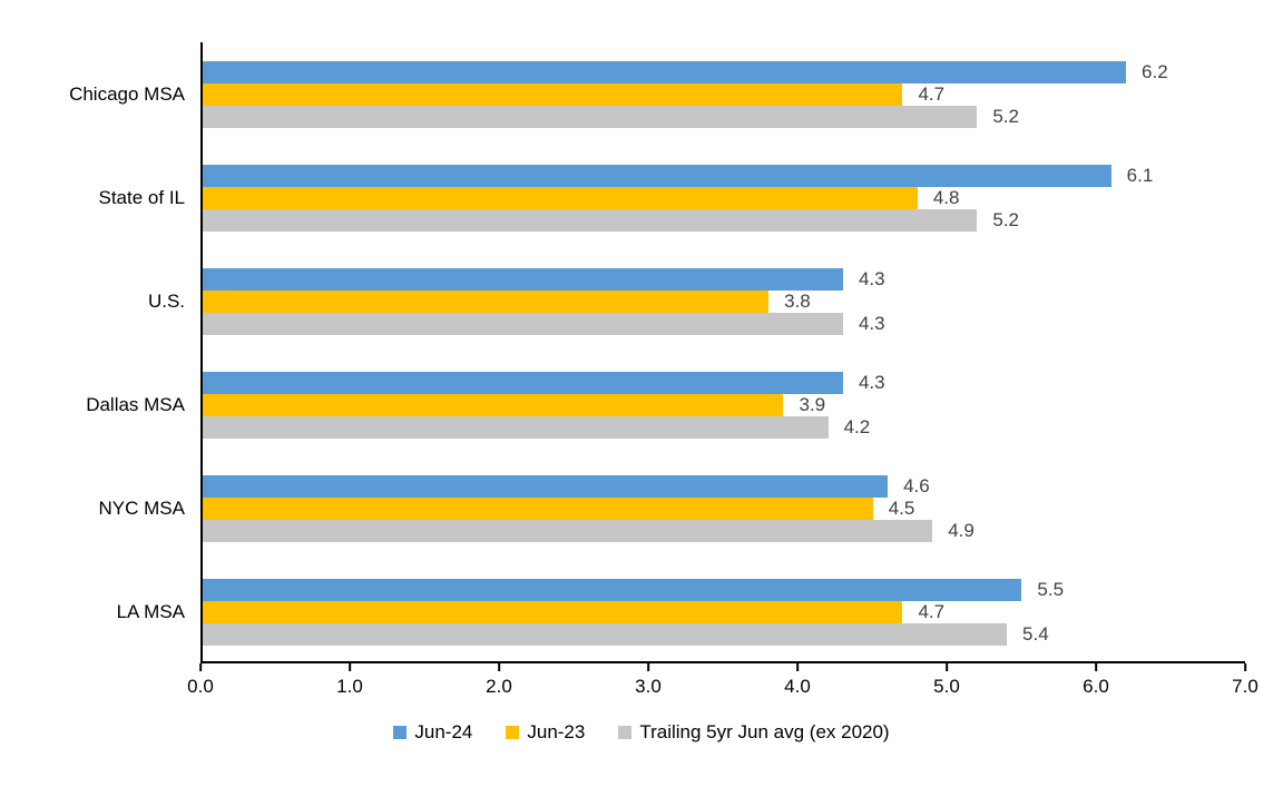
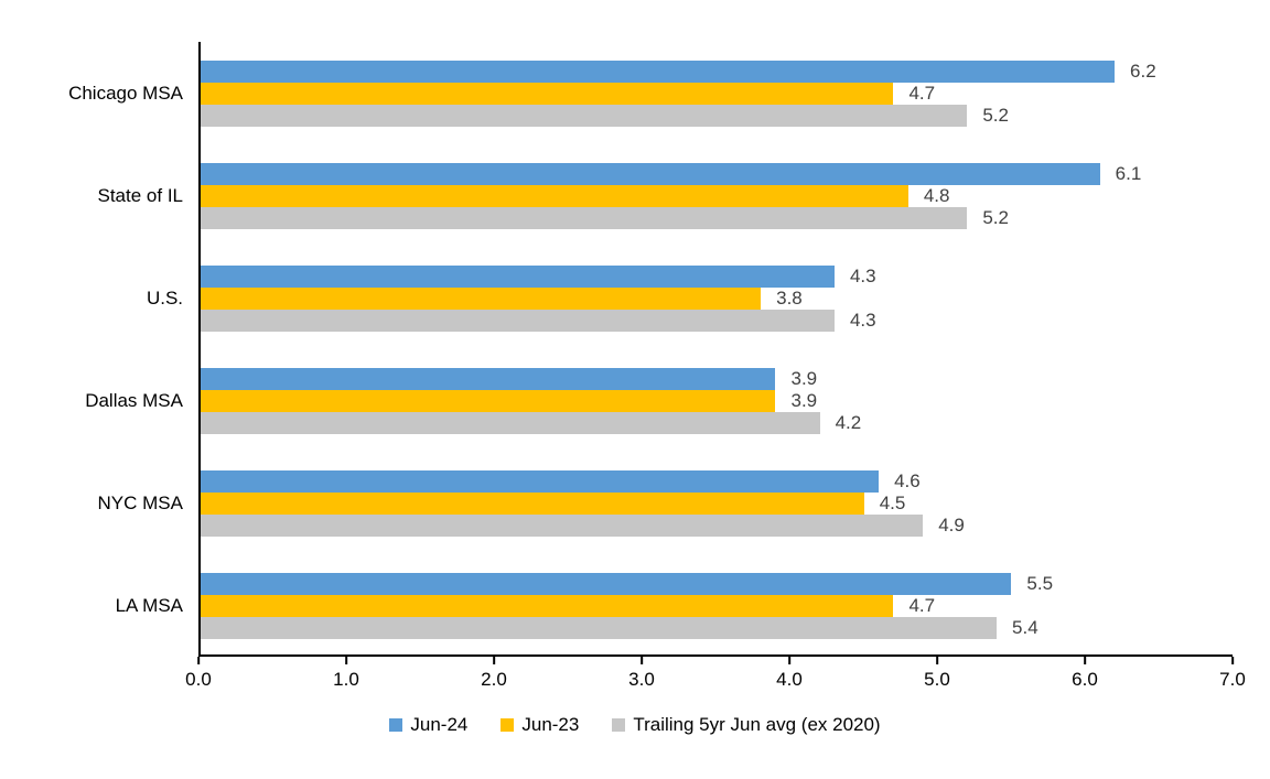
Jun-24/Dallas MSA: 4.3 -> 3.9
